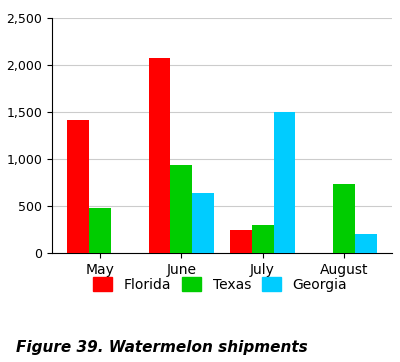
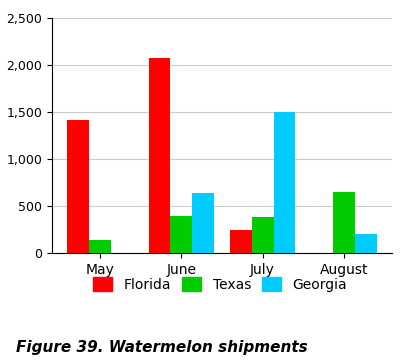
Texas/May: 480 -> 140
Texas/June: 940 -> 400
Texas/July: 300 -> 390
Texas/August: 740 -> 650
